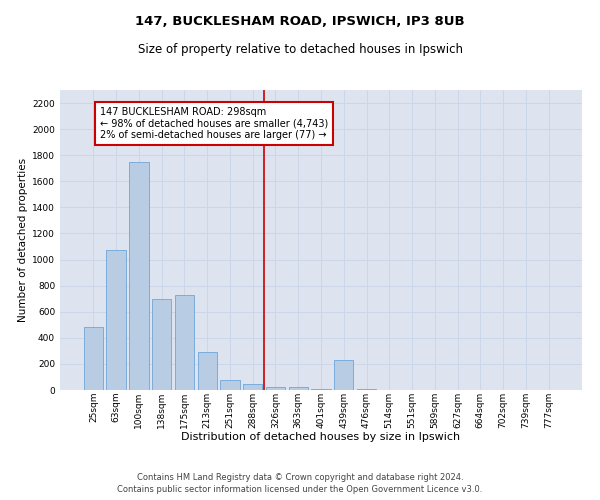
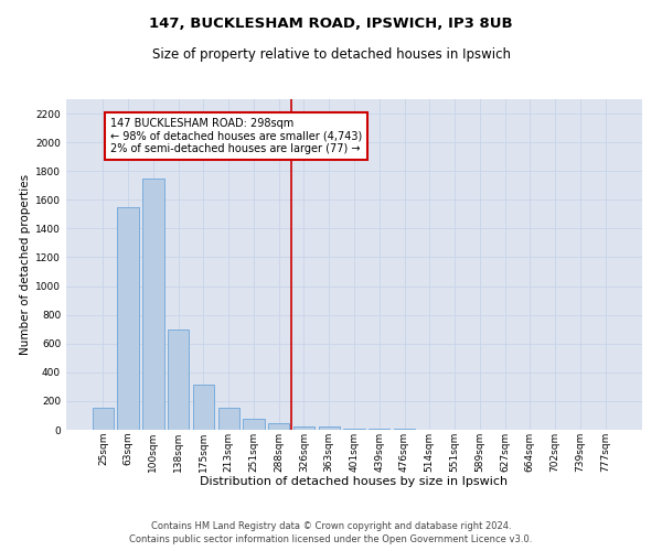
25sqm: 480 -> 160
63sqm: 1070 -> 1550
175sqm: 730 -> 320
213sqm: 290 -> 160
439sqm: 230 -> 0
